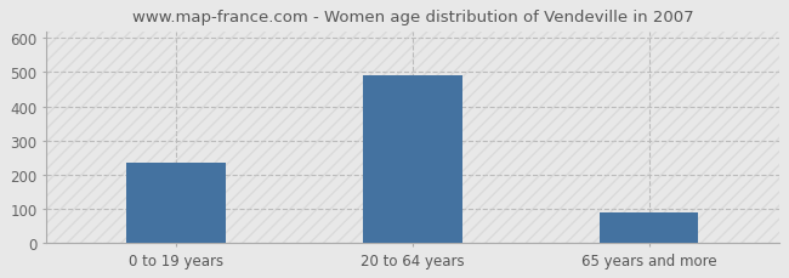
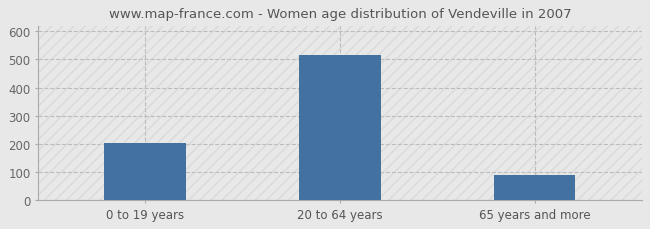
0 to 19 years: 235 -> 204
20 to 64 years: 490 -> 514
